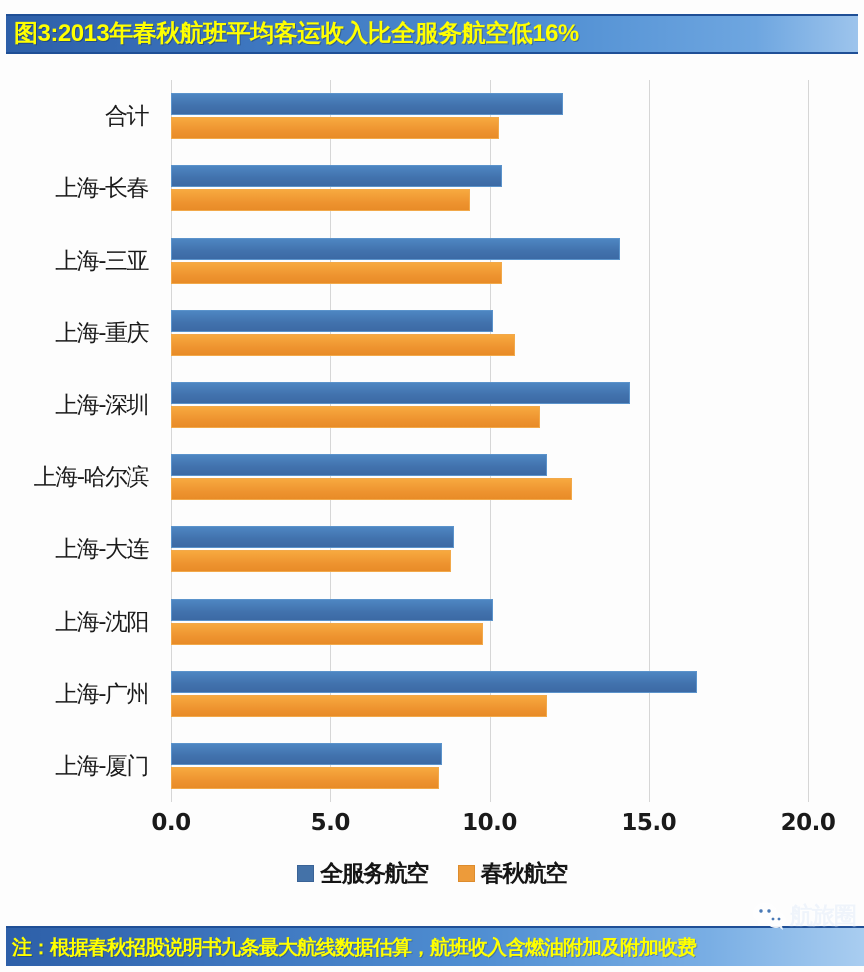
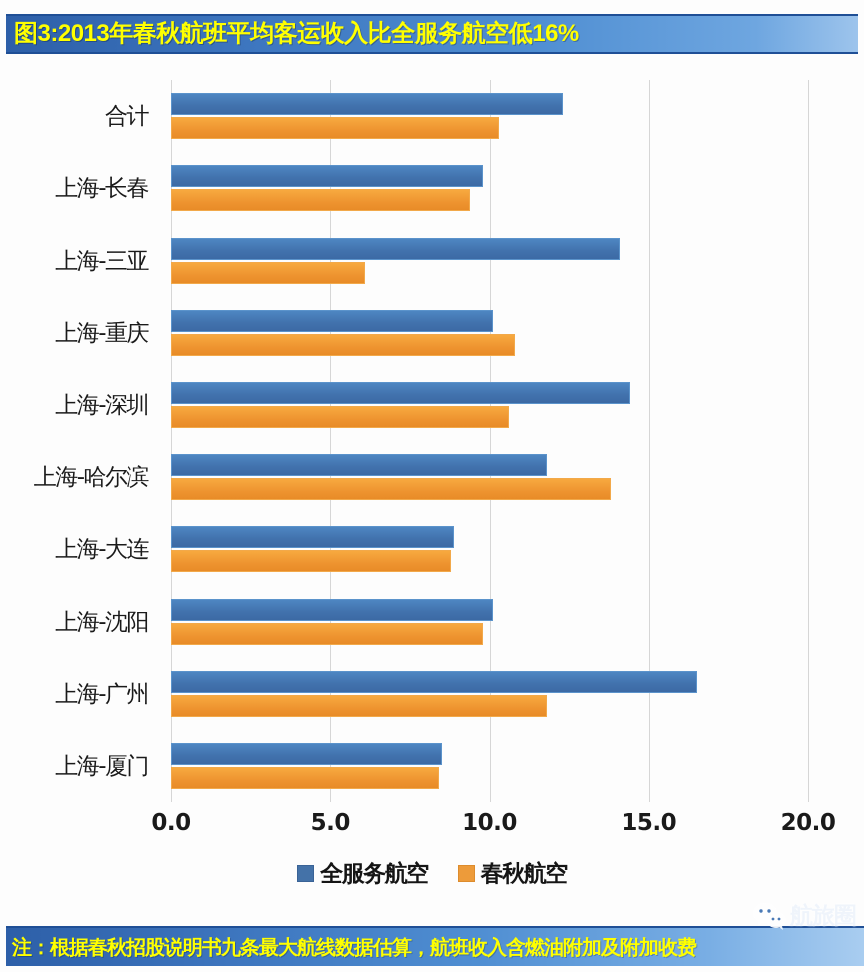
全服务航空/上海-长春: 10.4 -> 9.8
春秋航空/上海-三亚: 10.4 -> 6.1
春秋航空/上海-深圳: 11.6 -> 10.6
春秋航空/上海-哈尔滨: 12.6 -> 13.8
